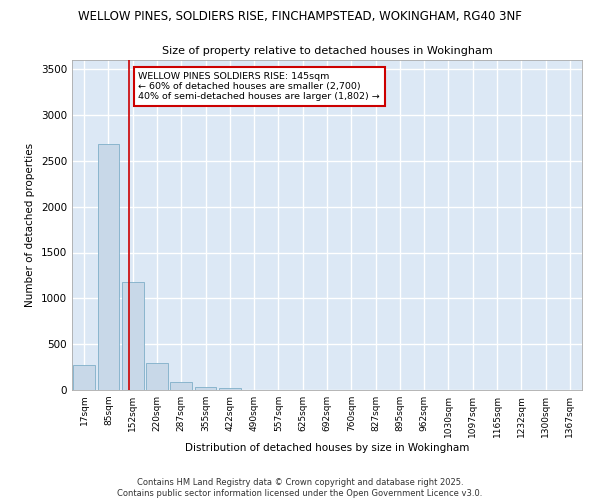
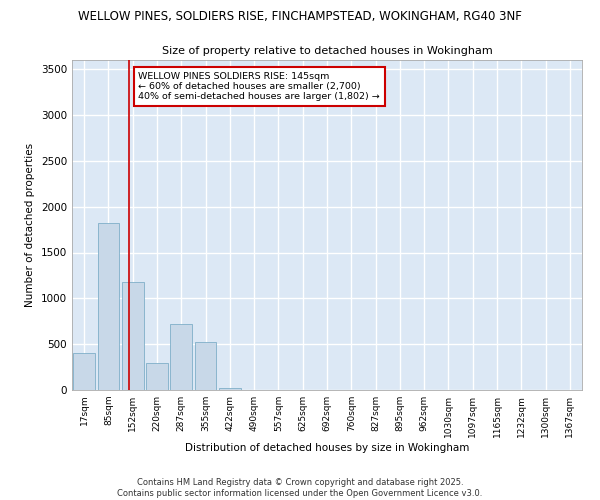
17sqm: 270 -> 400
85sqm: 2680 -> 1820
287sqm: 90 -> 720
355sqm: 30 -> 520
